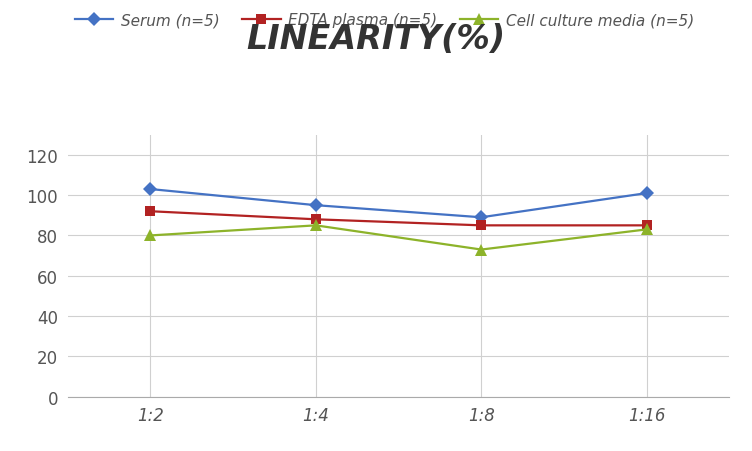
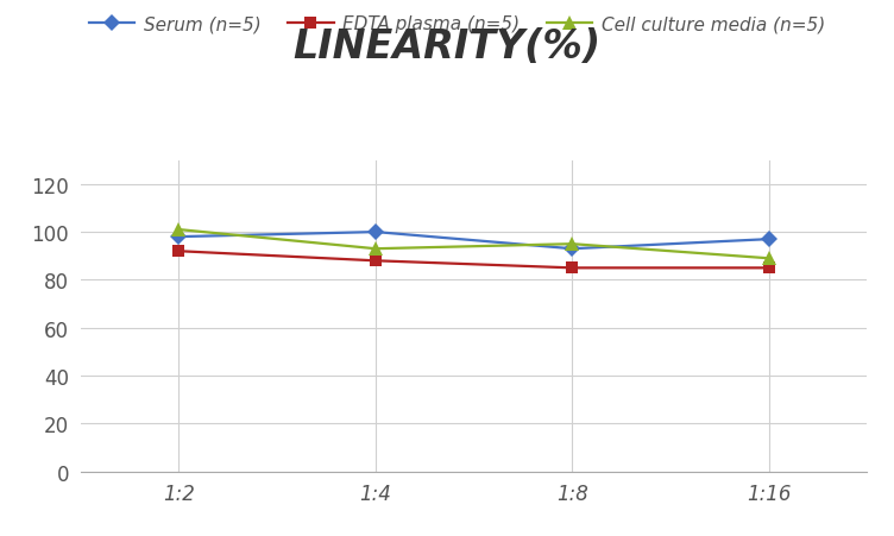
Serum (n=5)/1:2: 103 -> 98
Cell culture media (n=5)/1:2: 80 -> 101
Serum (n=5)/1:4: 95 -> 100
Cell culture media (n=5)/1:4: 85 -> 93
Serum (n=5)/1:8: 89 -> 93
Cell culture media (n=5)/1:8: 73 -> 95
Serum (n=5)/1:16: 101 -> 97
Cell culture media (n=5)/1:16: 83 -> 89
